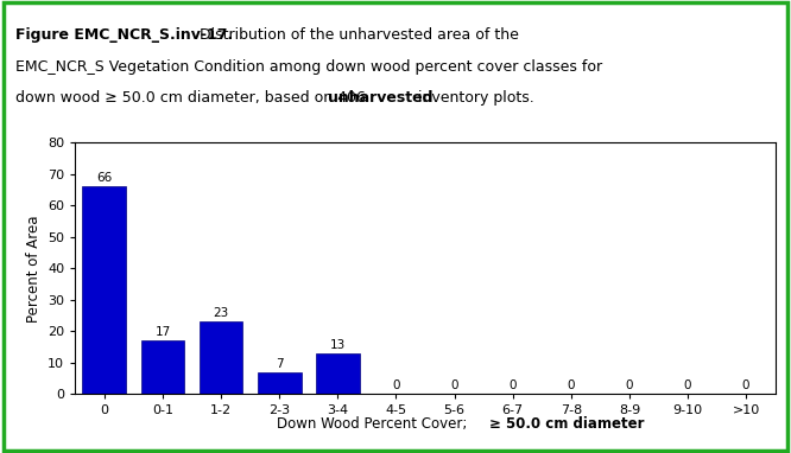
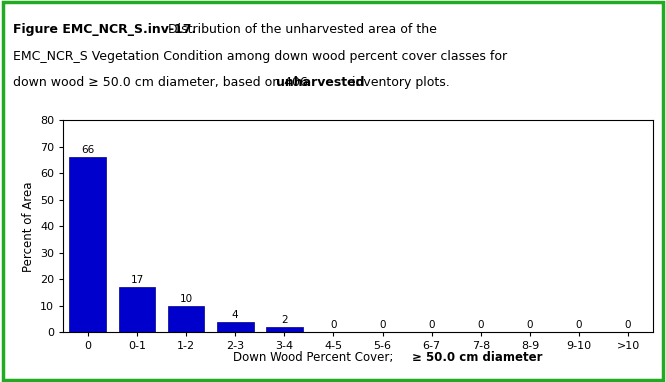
1-2: 23 -> 10
2-3: 7 -> 4
3-4: 13 -> 2
